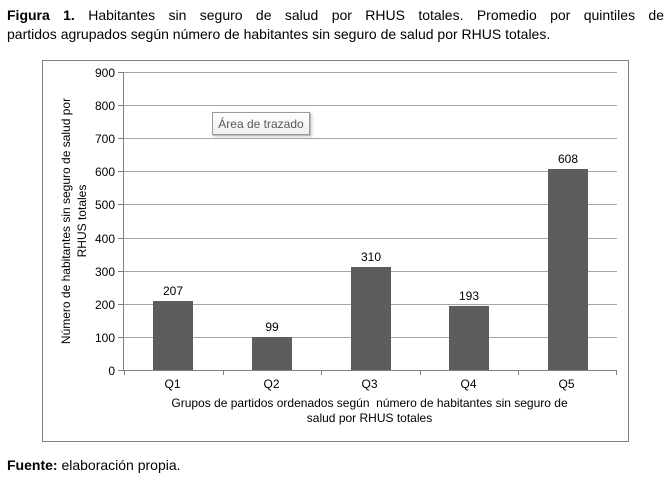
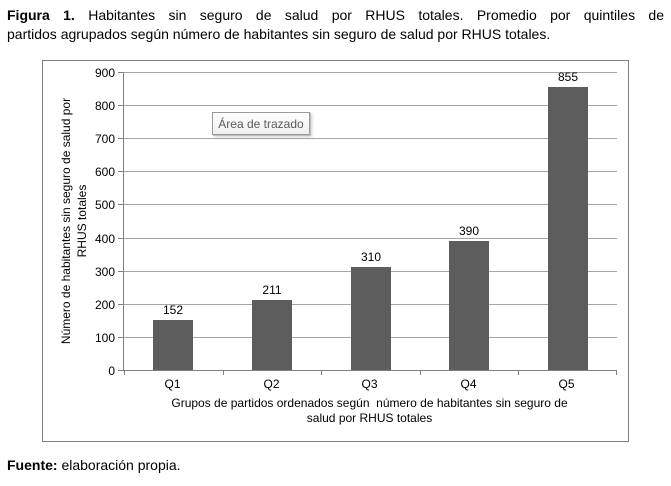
Q1: 207 -> 152
Q2: 99 -> 211
Q4: 193 -> 390
Q5: 608 -> 855
